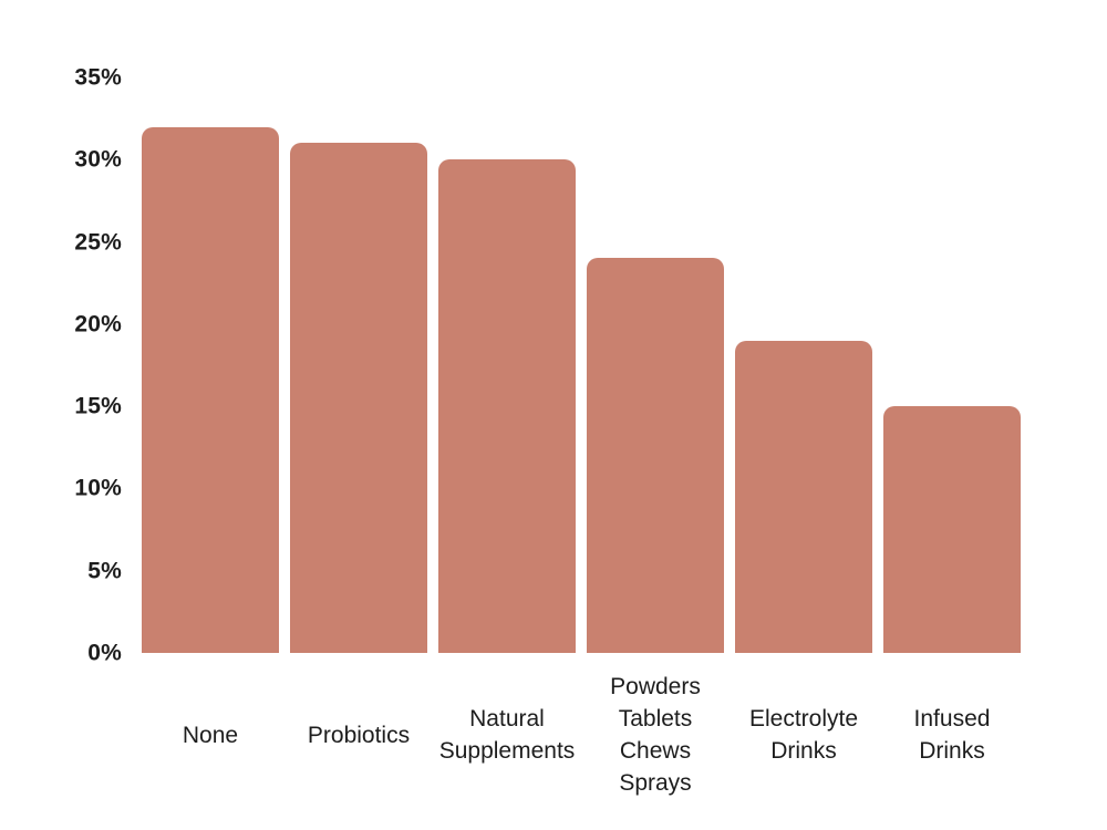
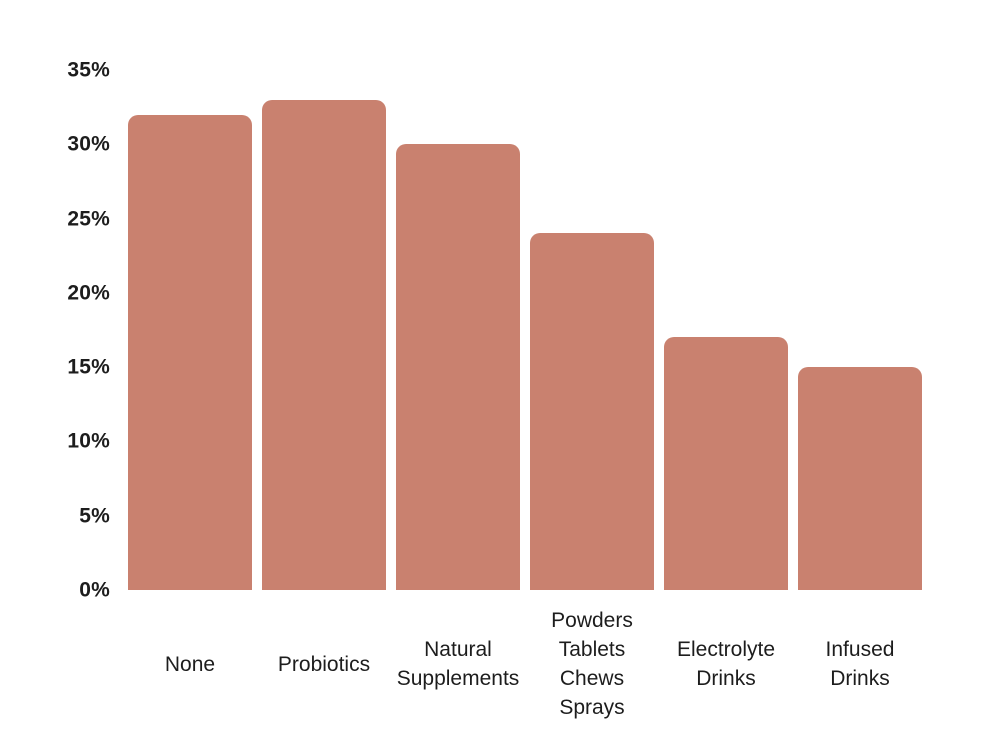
Probiotics: 31% -> 33%
Electrolyte Drinks: 19% -> 17%
